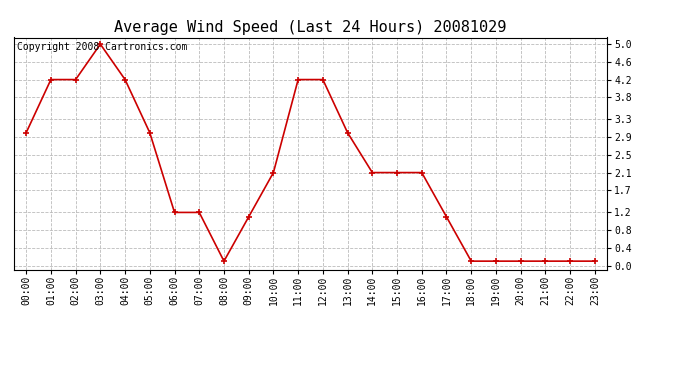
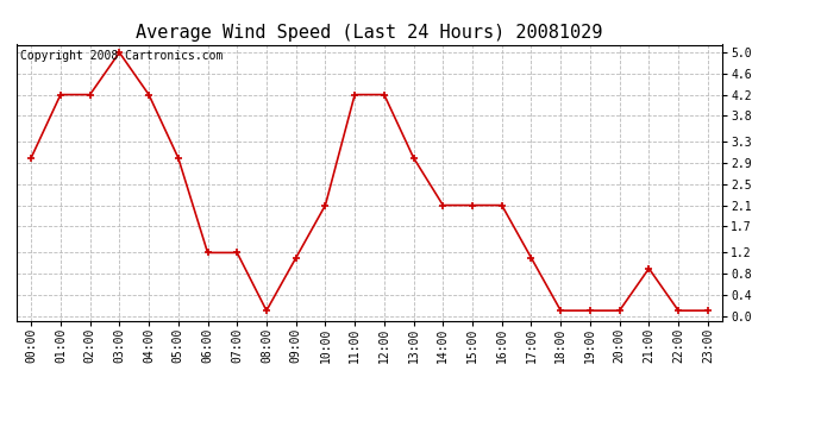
21:00: 0.1 -> 0.9
